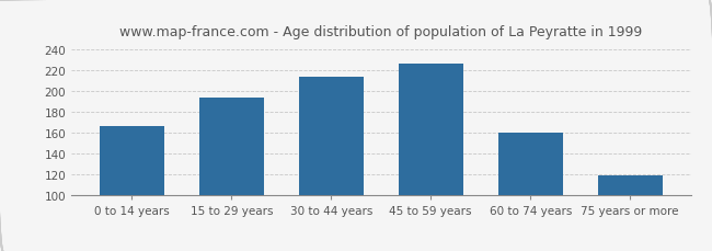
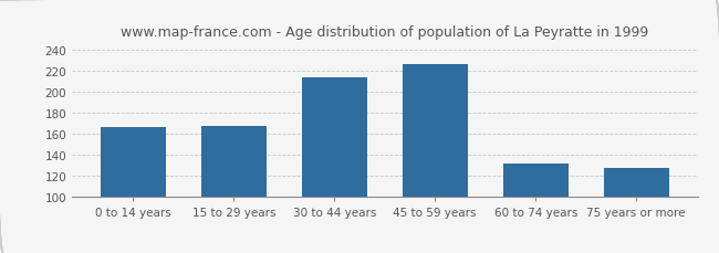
15 to 29 years: 194 -> 168
60 to 74 years: 160 -> 132
75 years or more: 119 -> 128
